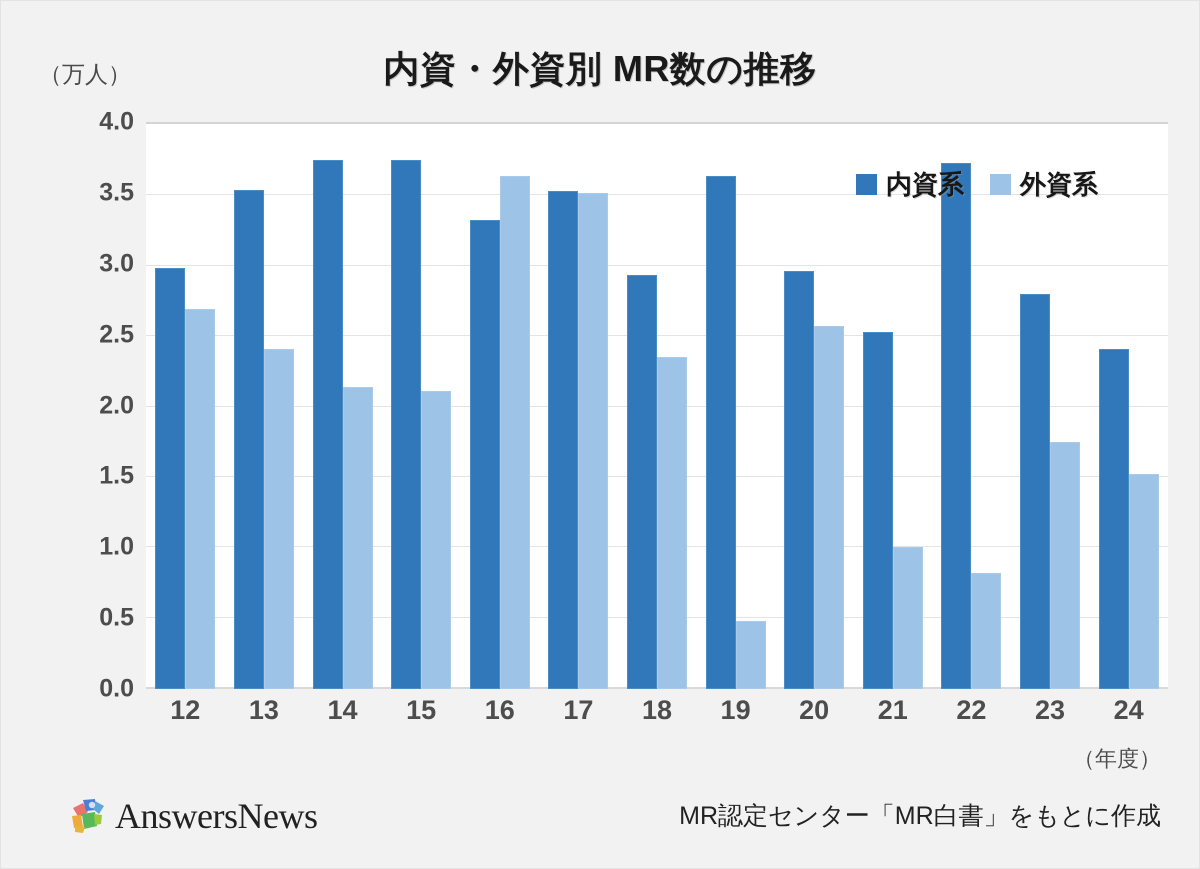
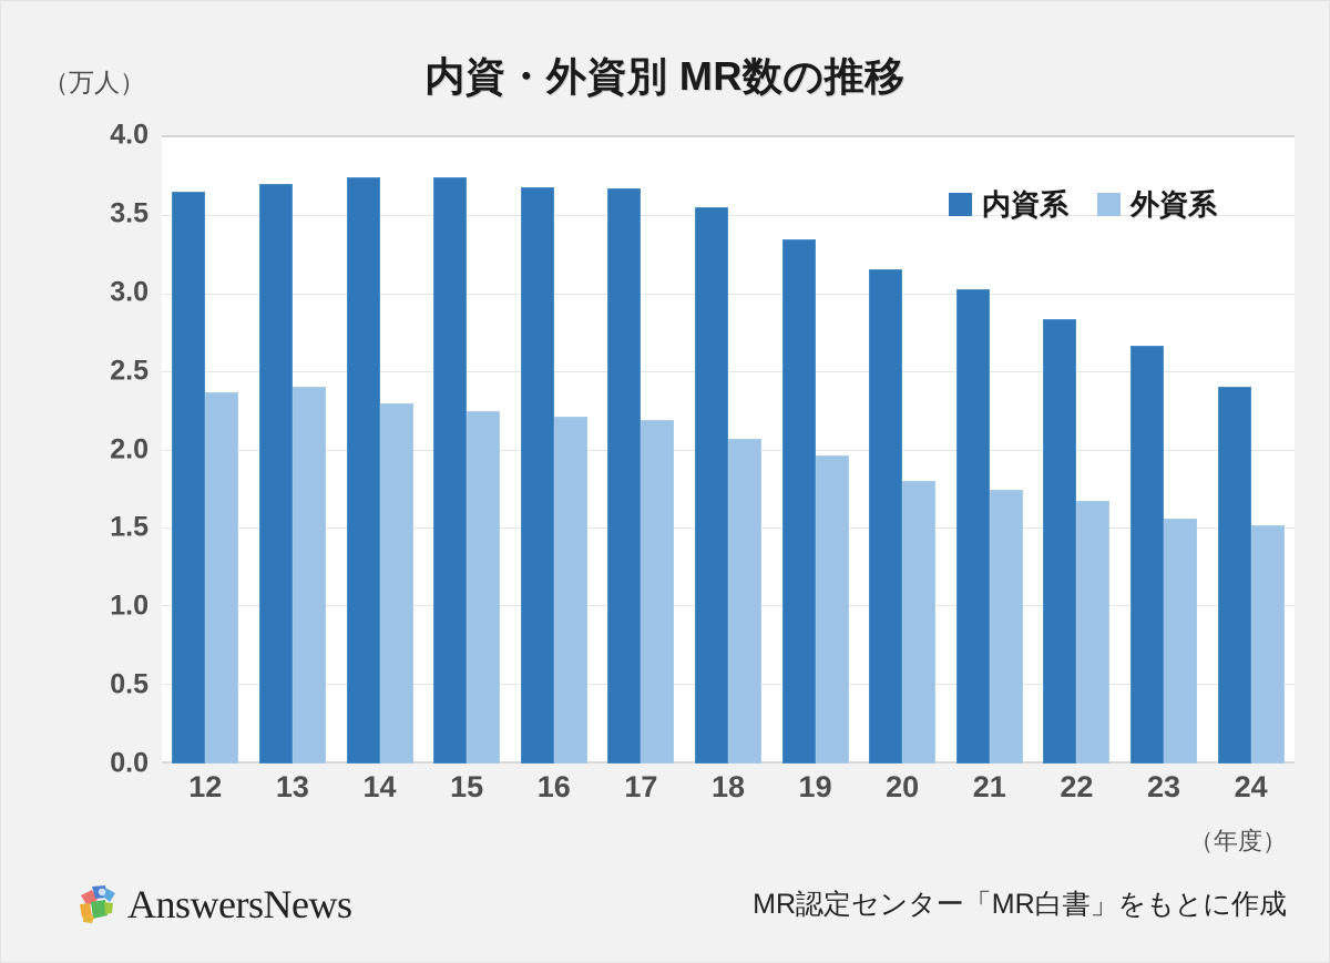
内資系/12: 2.97 -> 3.64
外資系/12: 2.68 -> 2.36
内資系/13: 3.52 -> 3.69
外資系/14: 2.13 -> 2.29
外資系/15: 2.10 -> 2.24
内資系/16: 3.31 -> 3.67
外資系/16: 3.62 -> 2.21
内資系/17: 3.51 -> 3.66
外資系/17: 3.50 -> 2.19
内資系/18: 2.92 -> 3.54
外資系/18: 2.34 -> 2.07
内資系/19: 3.62 -> 3.34
外資系/19: 0.48 -> 1.96
内資系/20: 2.95 -> 3.15
外資系/20: 2.56 -> 1.80
内資系/21: 2.52 -> 3.02
外資系/21: 1.00 -> 1.74
内資系/22: 3.71 -> 2.83
外資系/22: 0.82 -> 1.67
内資系/23: 2.79 -> 2.66
外資系/23: 1.74 -> 1.56
